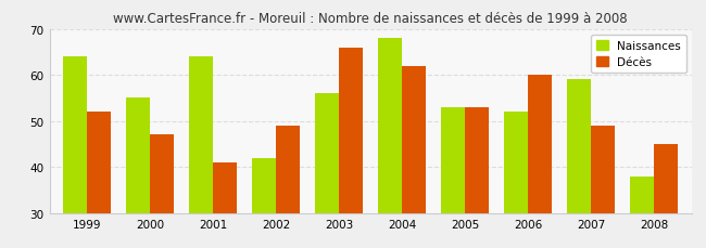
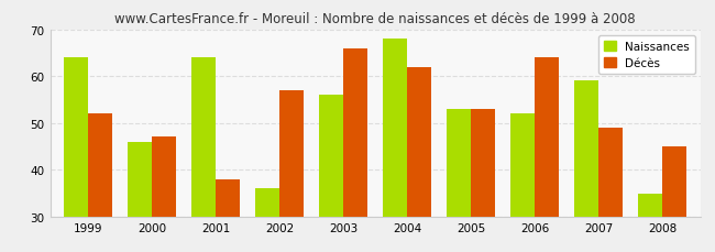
Naissances/2000: 55 -> 46
Décès/2001: 41 -> 38
Naissances/2002: 42 -> 36
Décès/2002: 49 -> 57
Décès/2006: 60 -> 64
Naissances/2008: 38 -> 35
